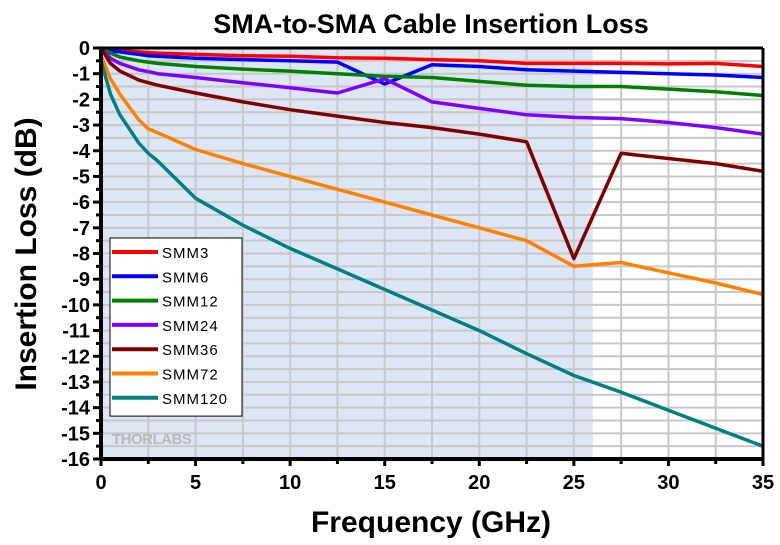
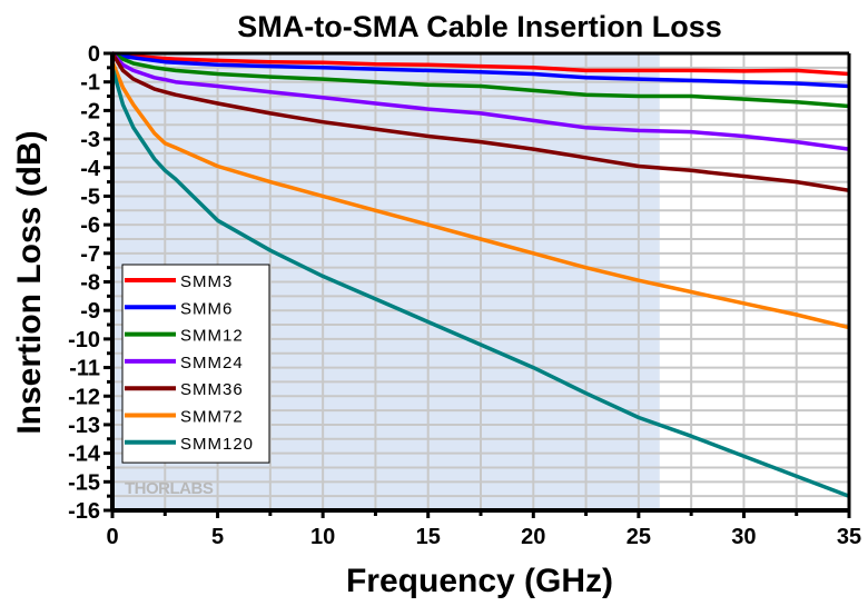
SMM6/15: -1.4 -> -0.6
SMM24/15: -1.2 -> -1.9
SMM36/25: -8.2 -> -4.0
SMM72/25: -8.5 -> -8.0
